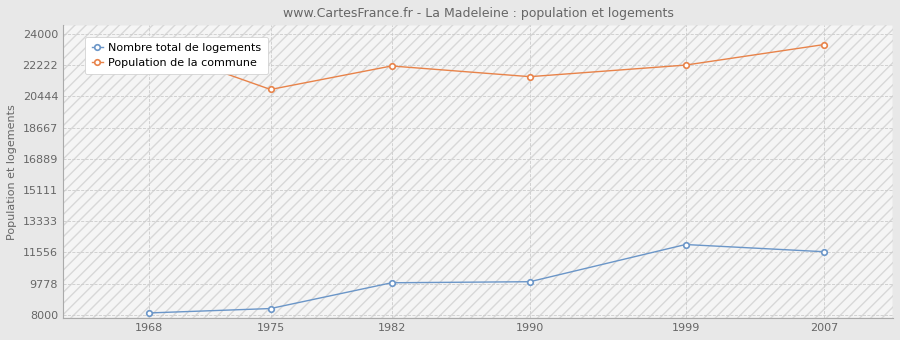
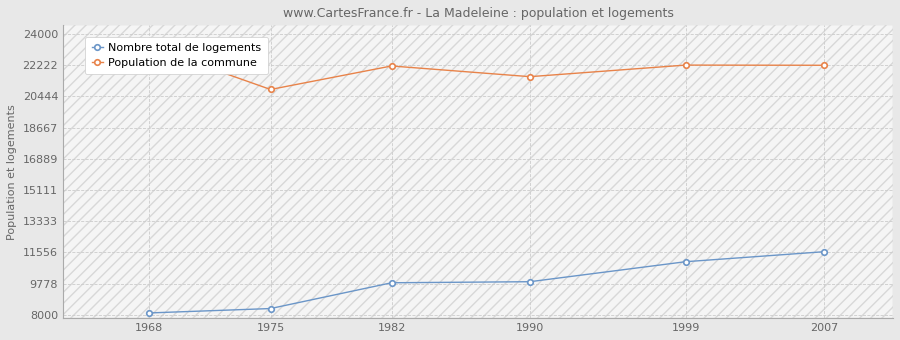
Nombre total de logements/1999: 12000 -> 11000
Population de la commune/2007: 23400 -> 22200
